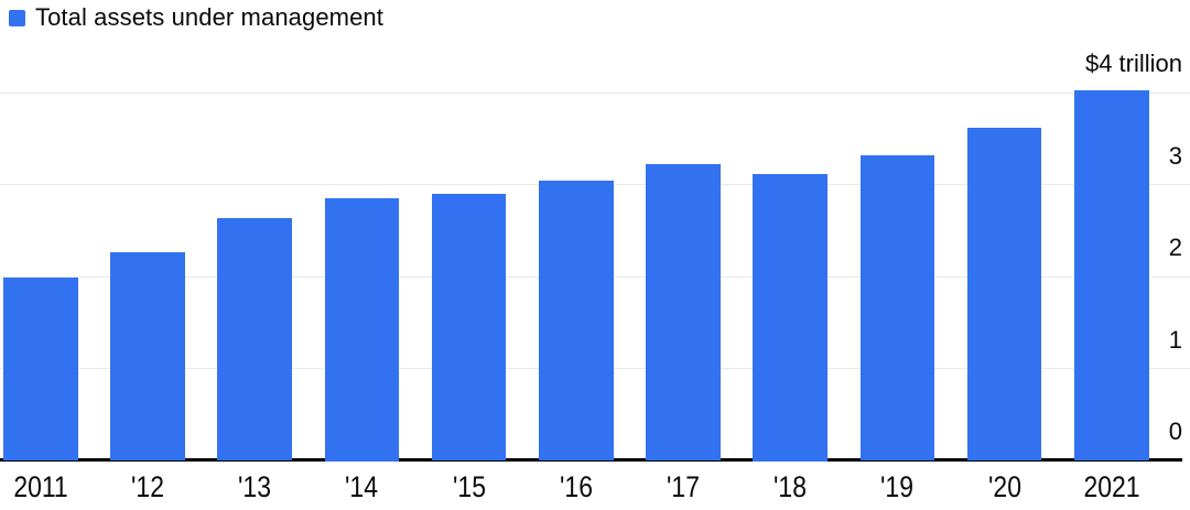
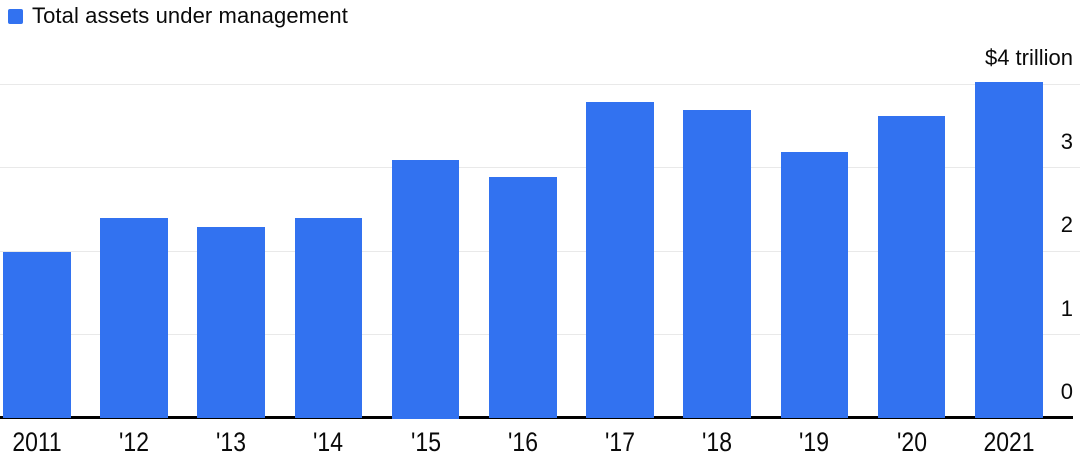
'12: 2.3 -> 2.4
'13: 2.6 -> 2.3
'14: 2.9 -> 2.4
'15: 2.9 -> 3.1
'16: 3.0 -> 2.9
'17: 3.2 -> 3.8
'18: 3.1 -> 3.7
'19: 3.3 -> 3.2
